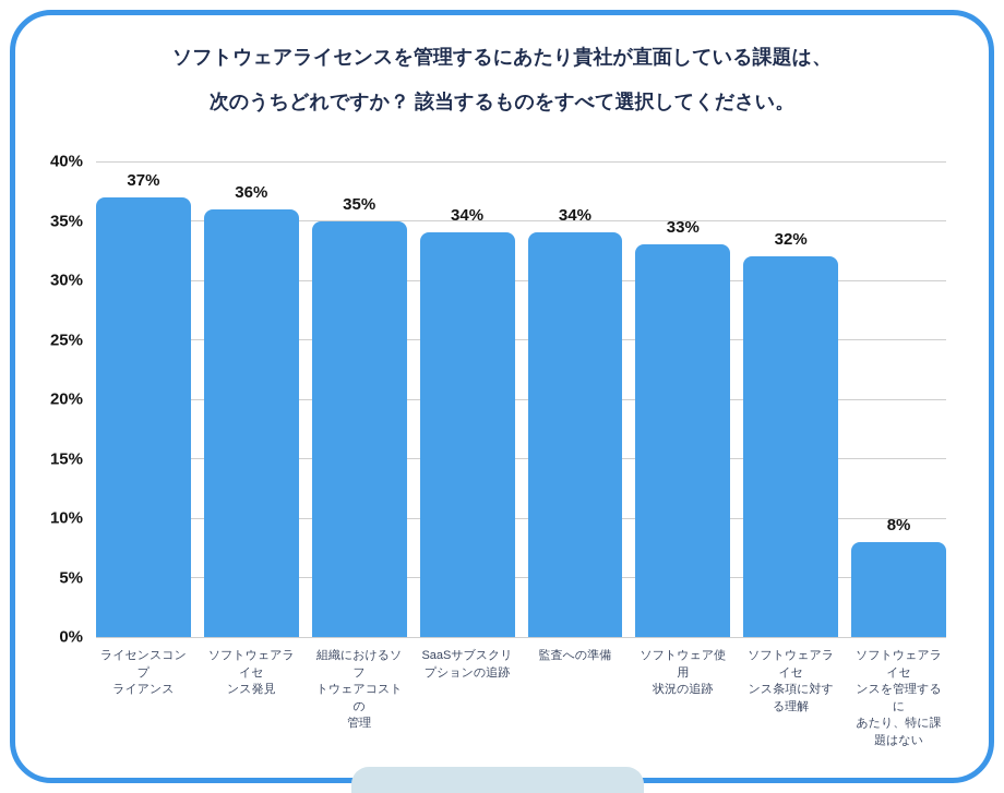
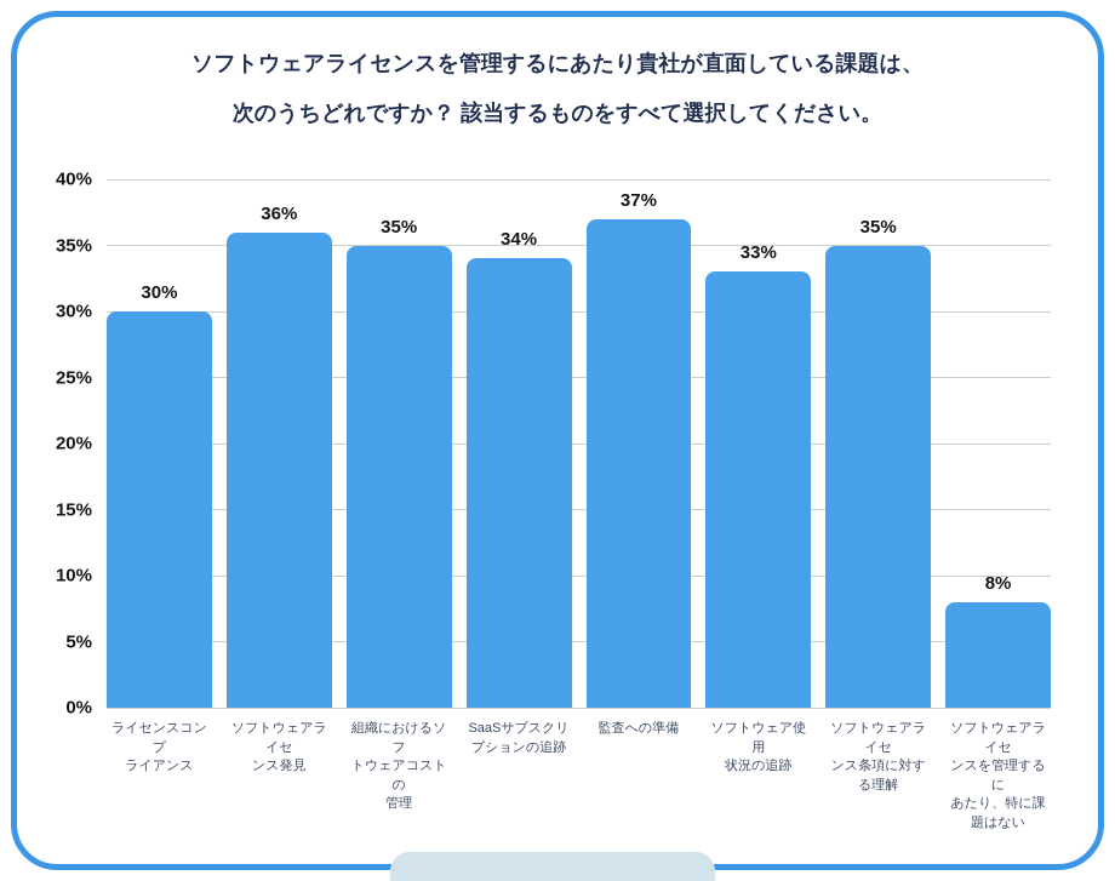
ライセンスコンプライアンス: 37% -> 30%
監査への準備: 34% -> 37%
ソフトウェアライセンス条項に対する理解: 32% -> 35%
